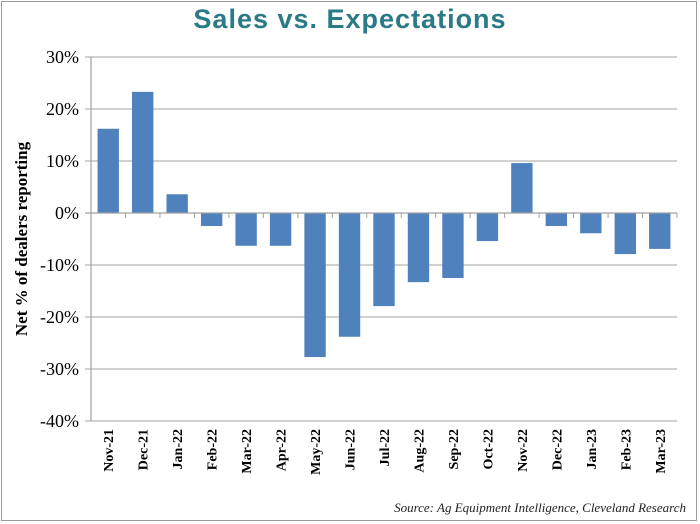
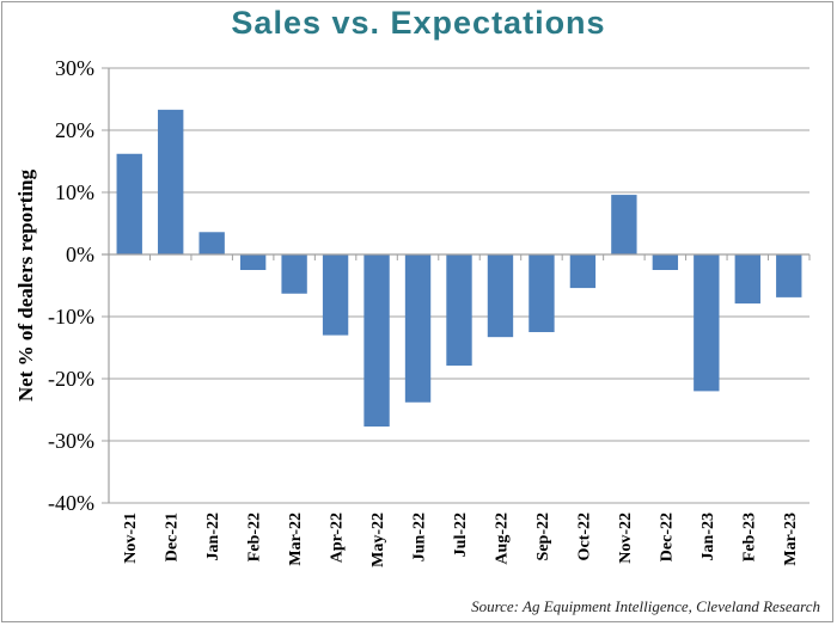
Apr-22: -6% -> -13%
Jan-23: -4% -> -22%
